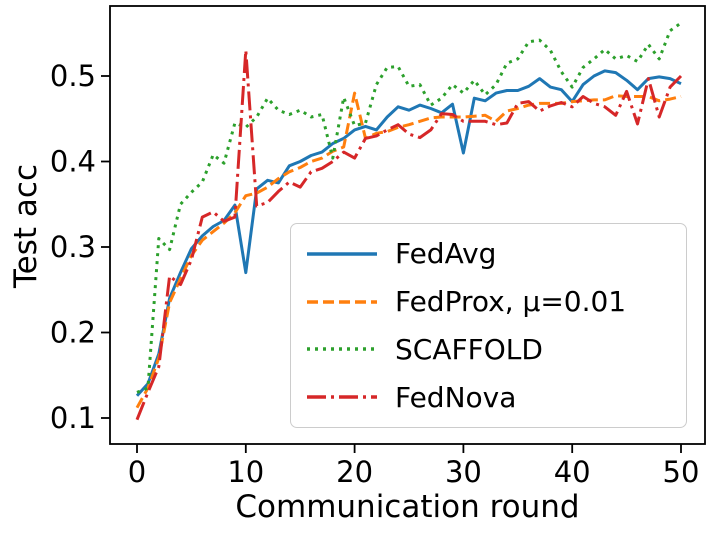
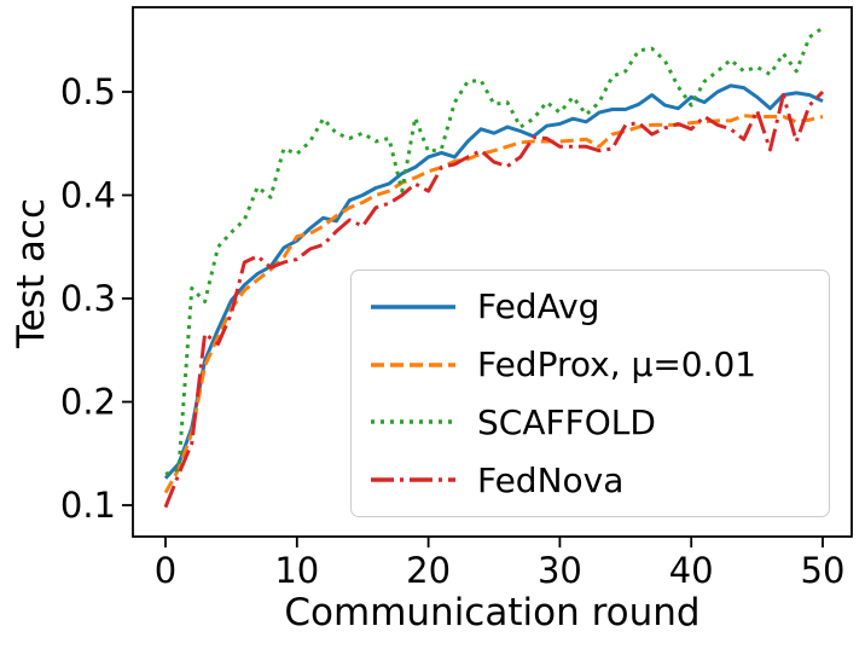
FedAvg/10: 0.27 -> 0.36
FedNova/10: 0.53 -> 0.34
FedProx, μ=0.01/20: 0.48 -> 0.42
FedAvg/30: 0.41 -> 0.47
FedAvg/40: 0.47 -> 0.49
